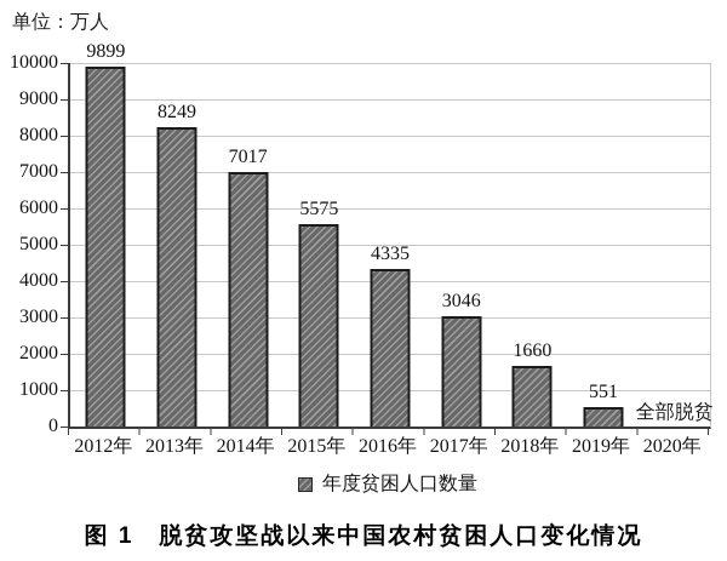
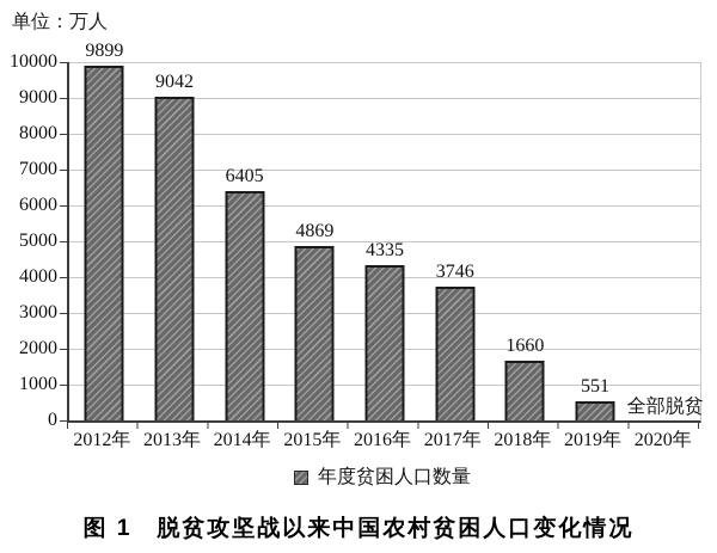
2013年: 8249 -> 9042
2014年: 7017 -> 6405
2015年: 5575 -> 4869
2017年: 3046 -> 3746
